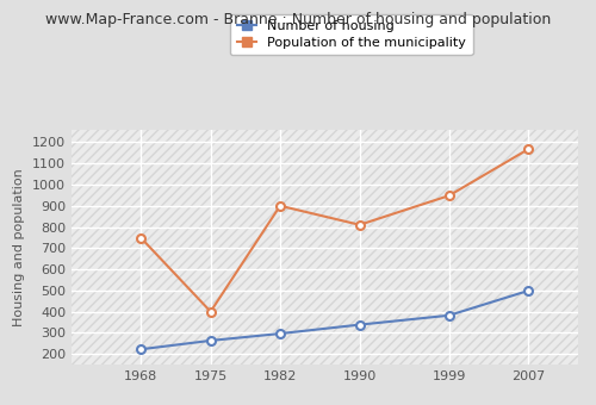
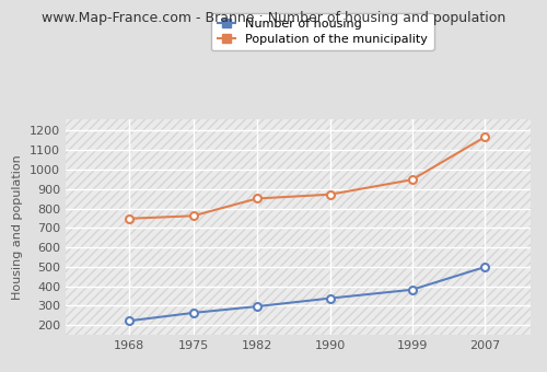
Population of the municipality/1975: 400 -> 760
Population of the municipality/1982: 900 -> 850
Population of the municipality/1990: 810 -> 870
